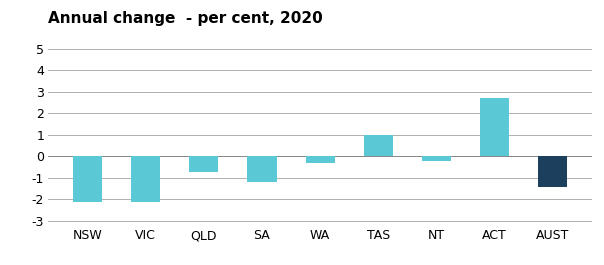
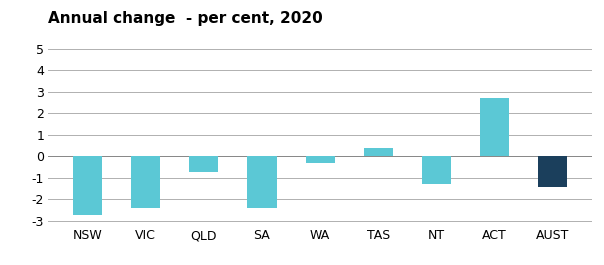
NSW: -2.1 -> -2.7
VIC: -2.1 -> -2.4
SA: -1.2 -> -2.4
TAS: 1.0 -> 0.4
NT: -0.2 -> -1.3
